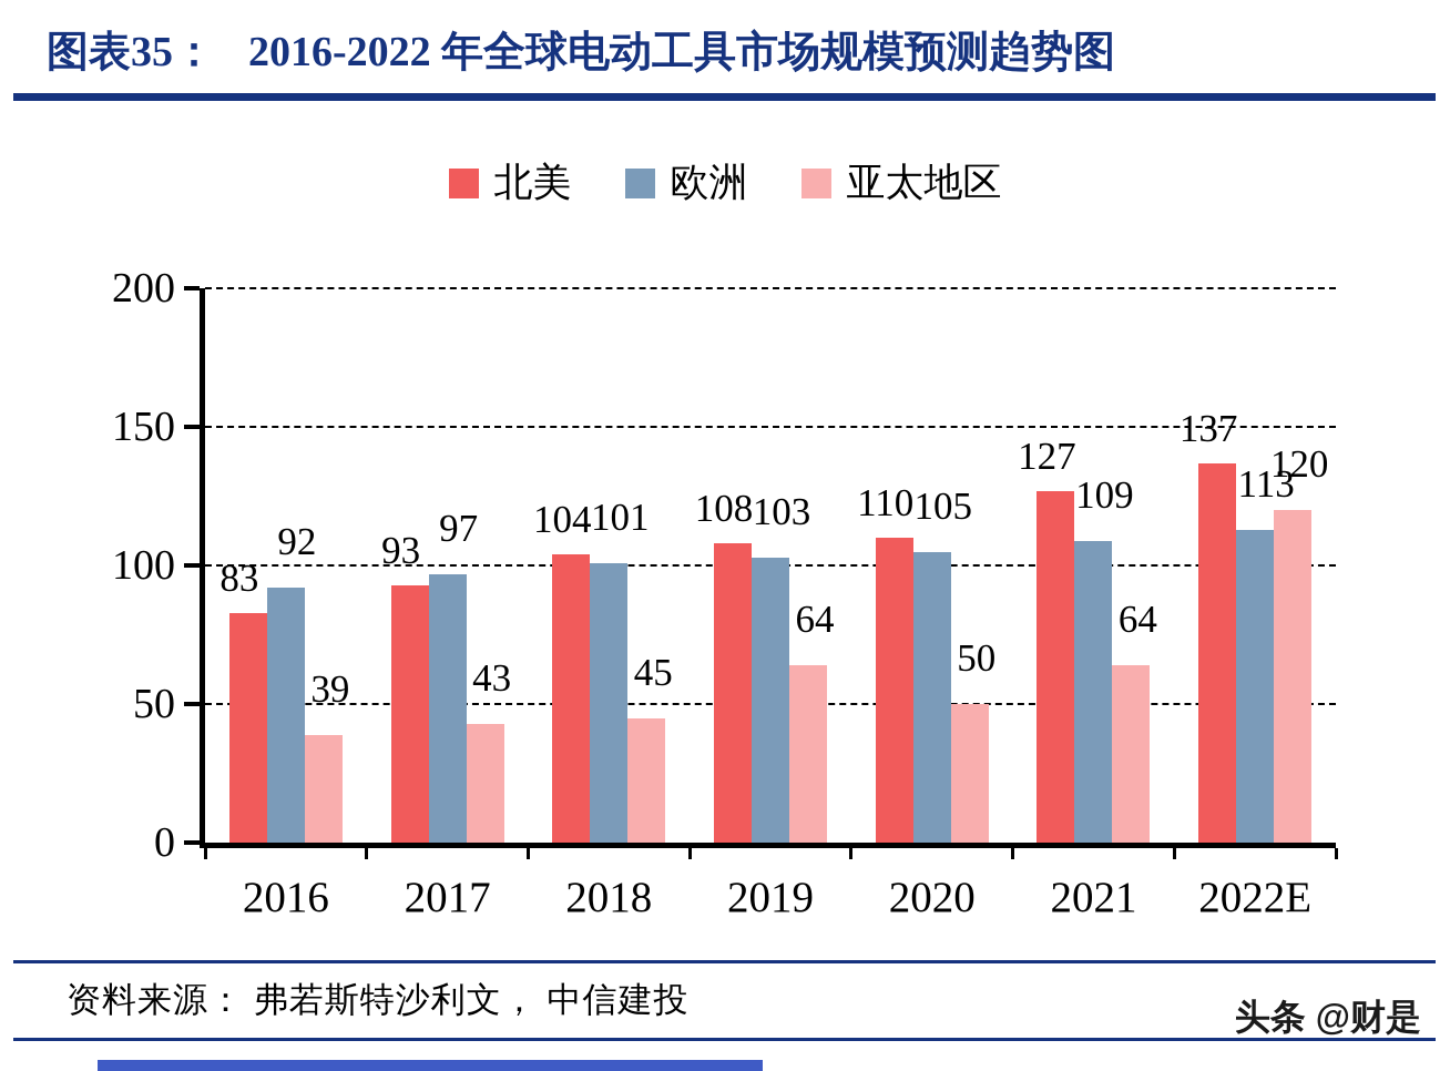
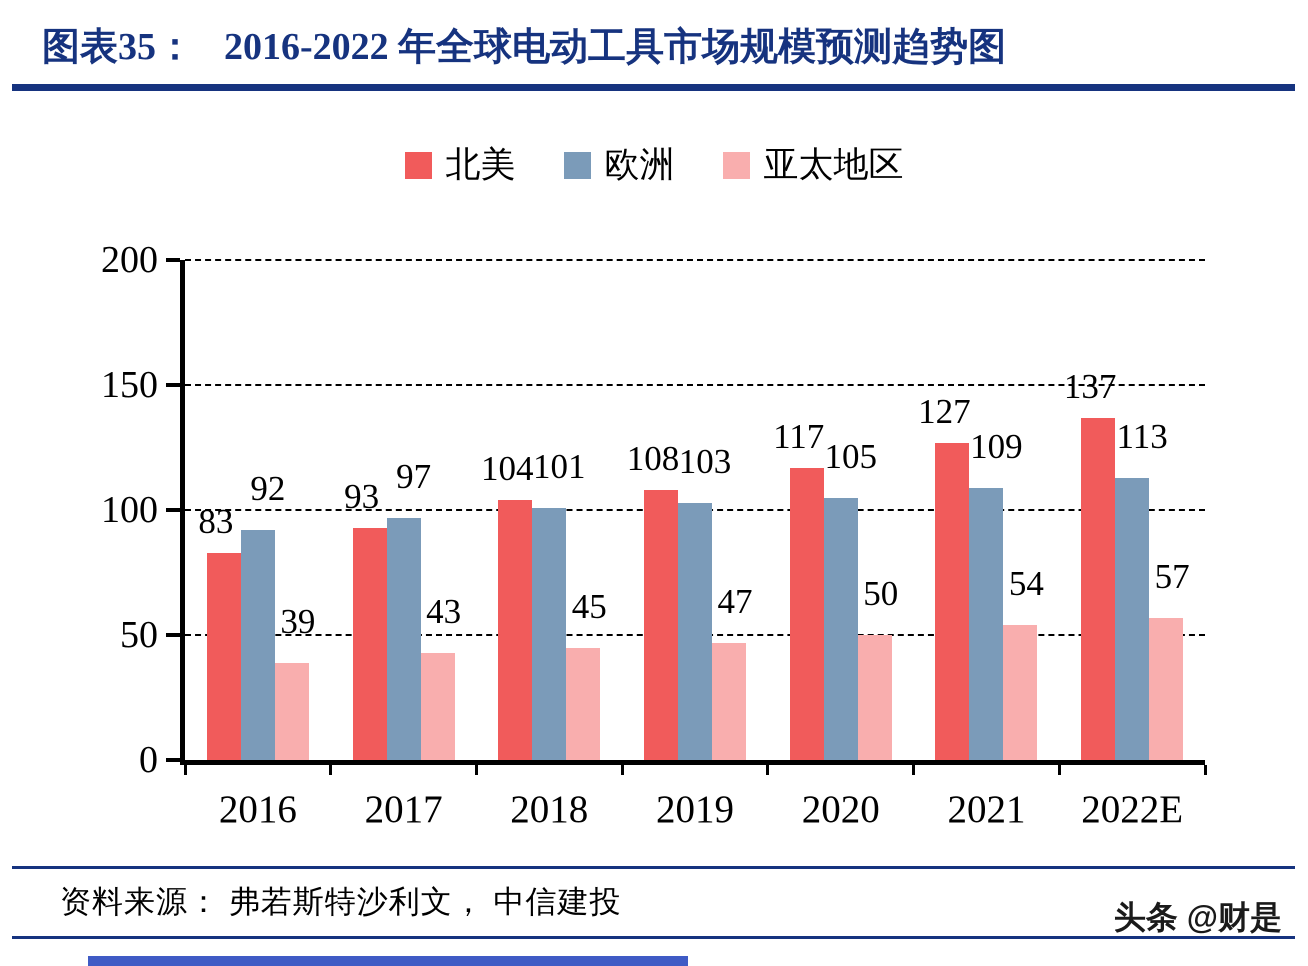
亚太地区/2019: 64 -> 47
北美/2020: 110 -> 117
亚太地区/2021: 64 -> 54
亚太地区/2022E: 120 -> 57
